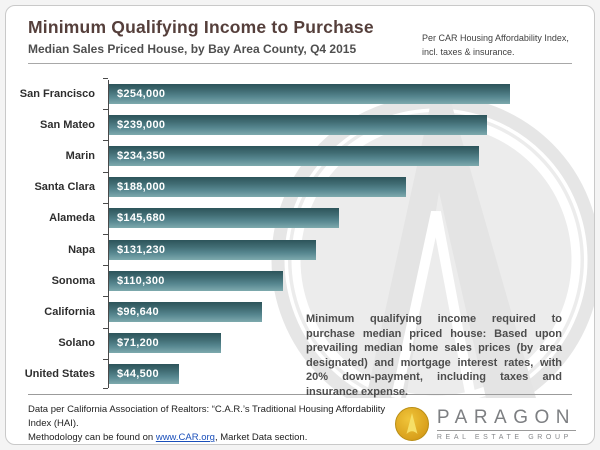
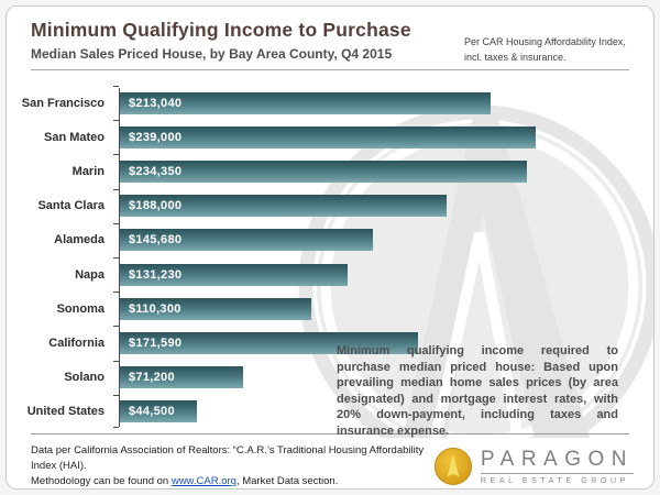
San Francisco: $254,000 -> $213,040
California: $96,640 -> $171,590
